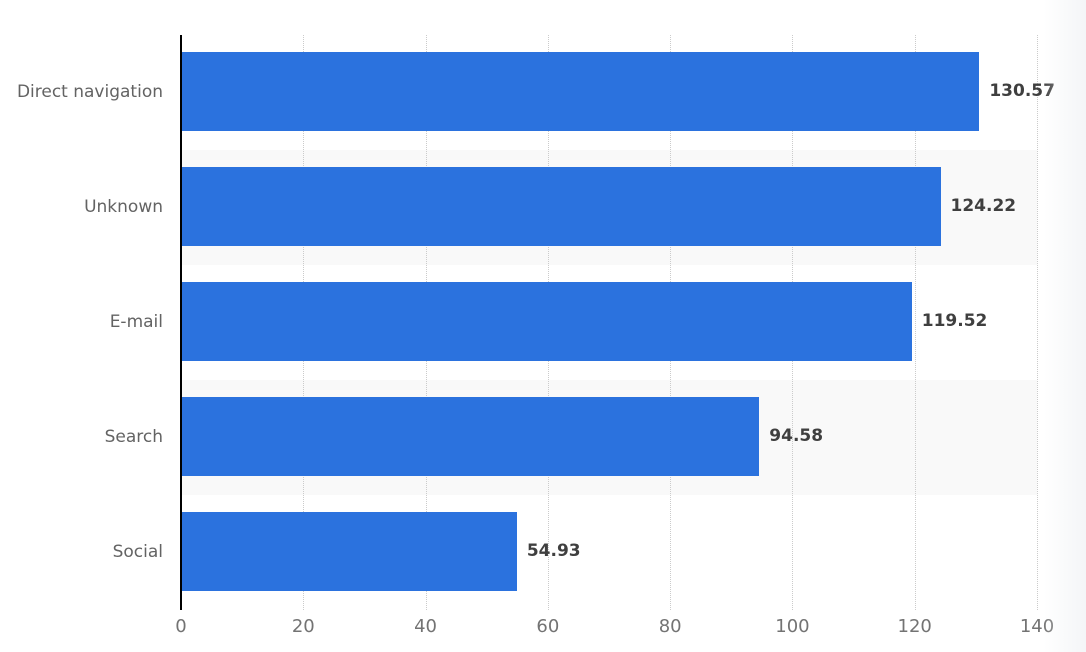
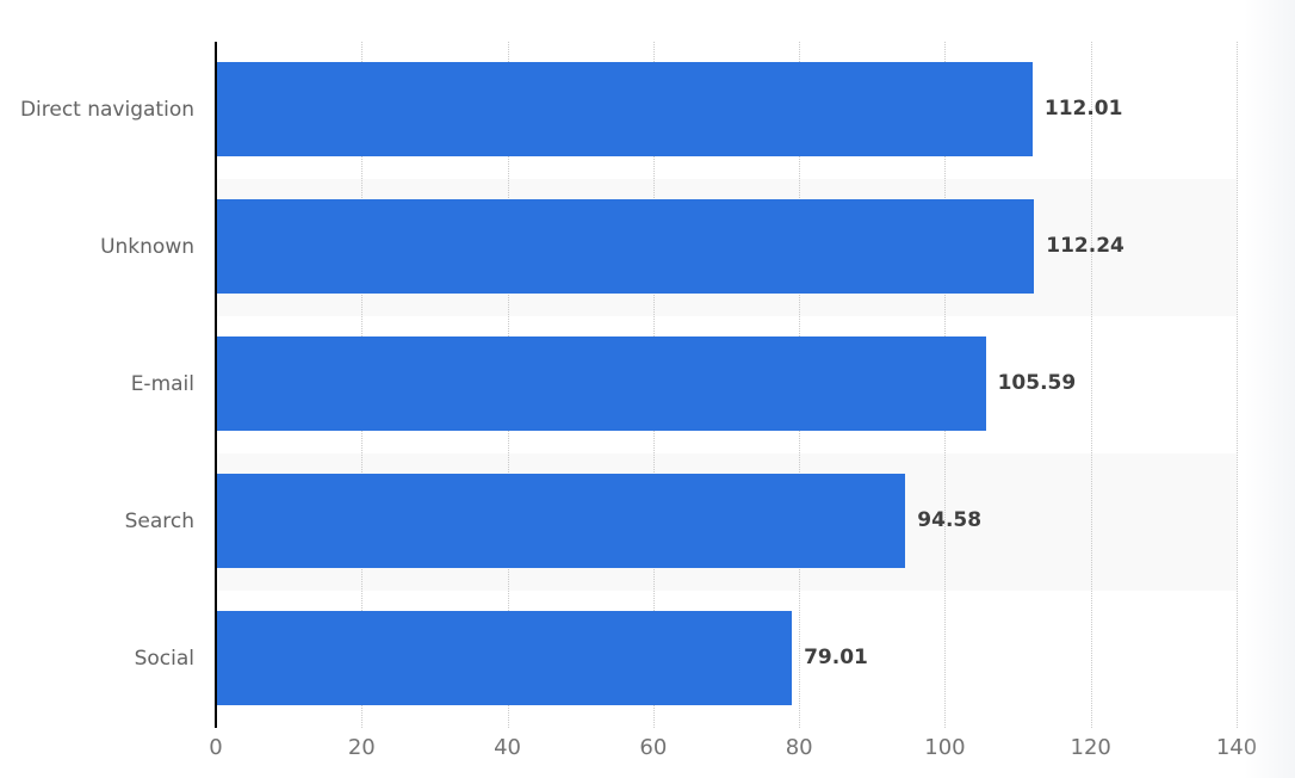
Direct navigation: 130.57 -> 112.01
Unknown: 124.22 -> 112.24
E-mail: 119.52 -> 105.59
Social: 54.93 -> 79.01
